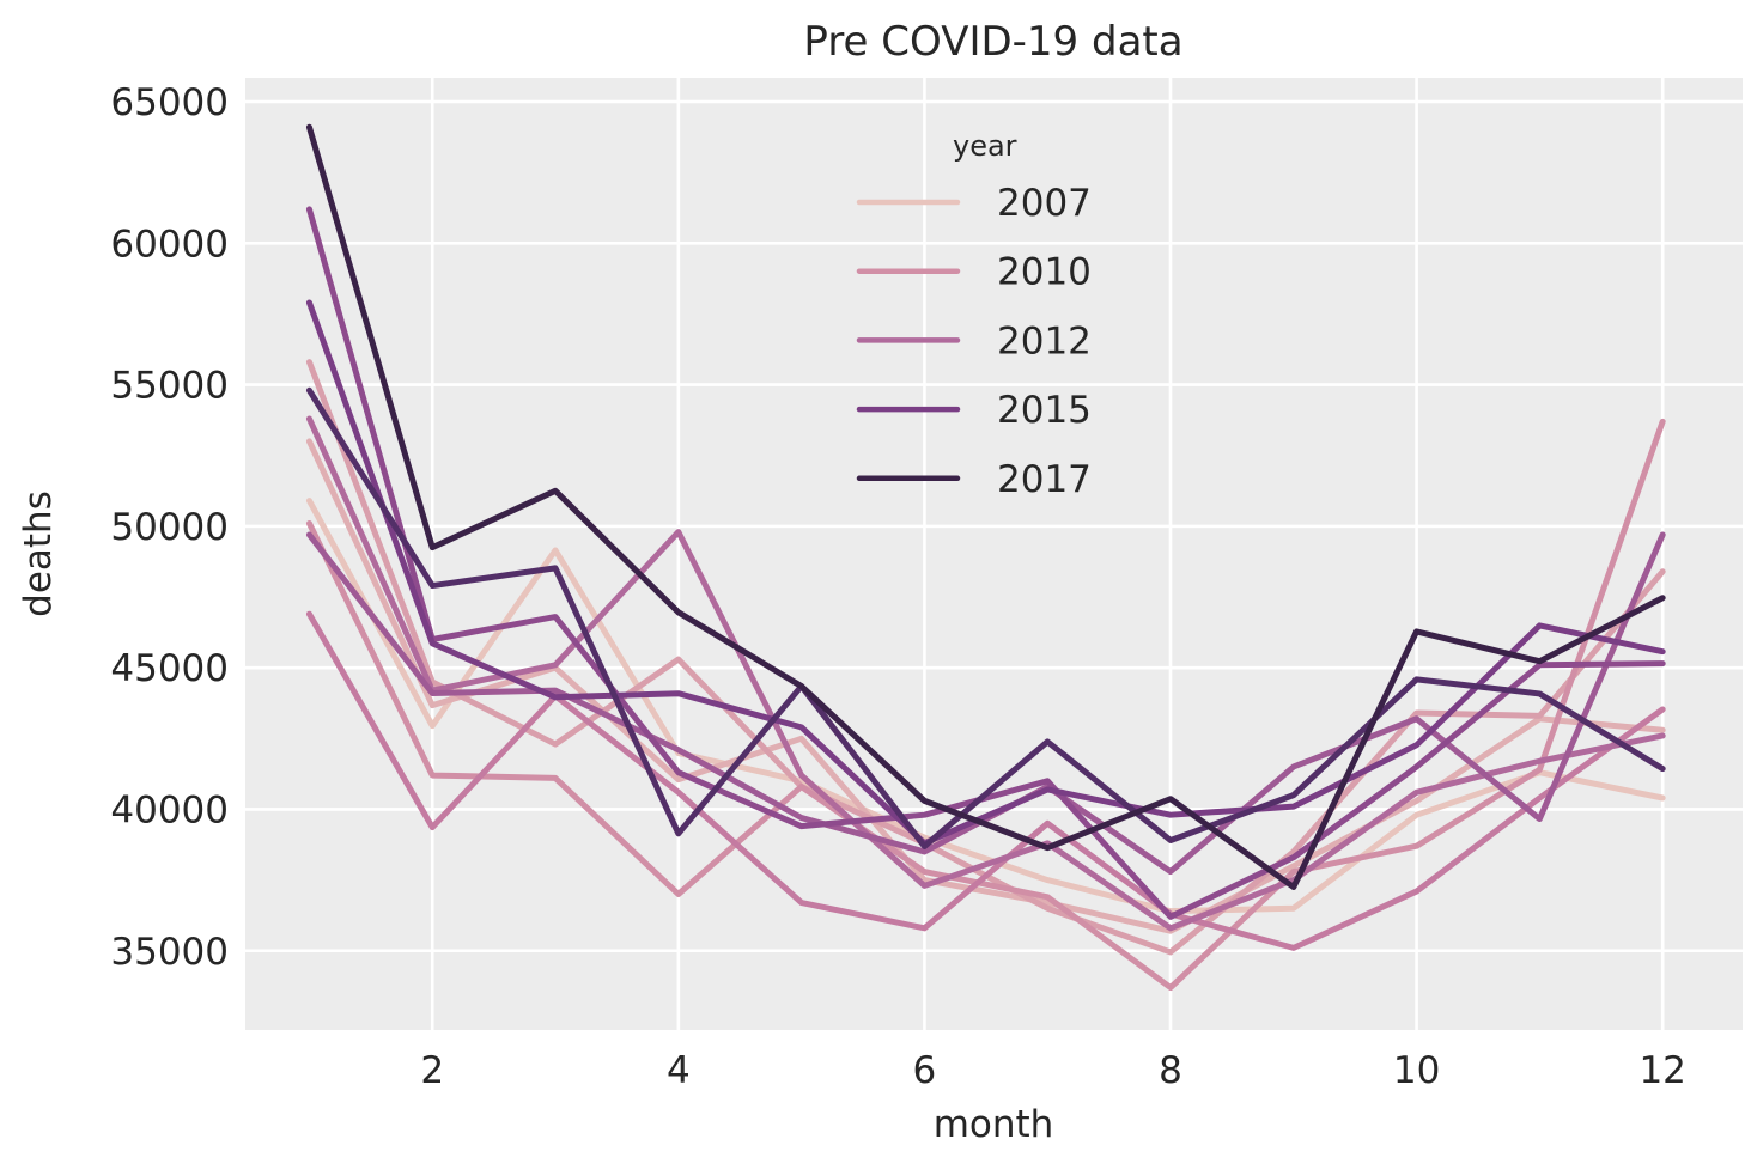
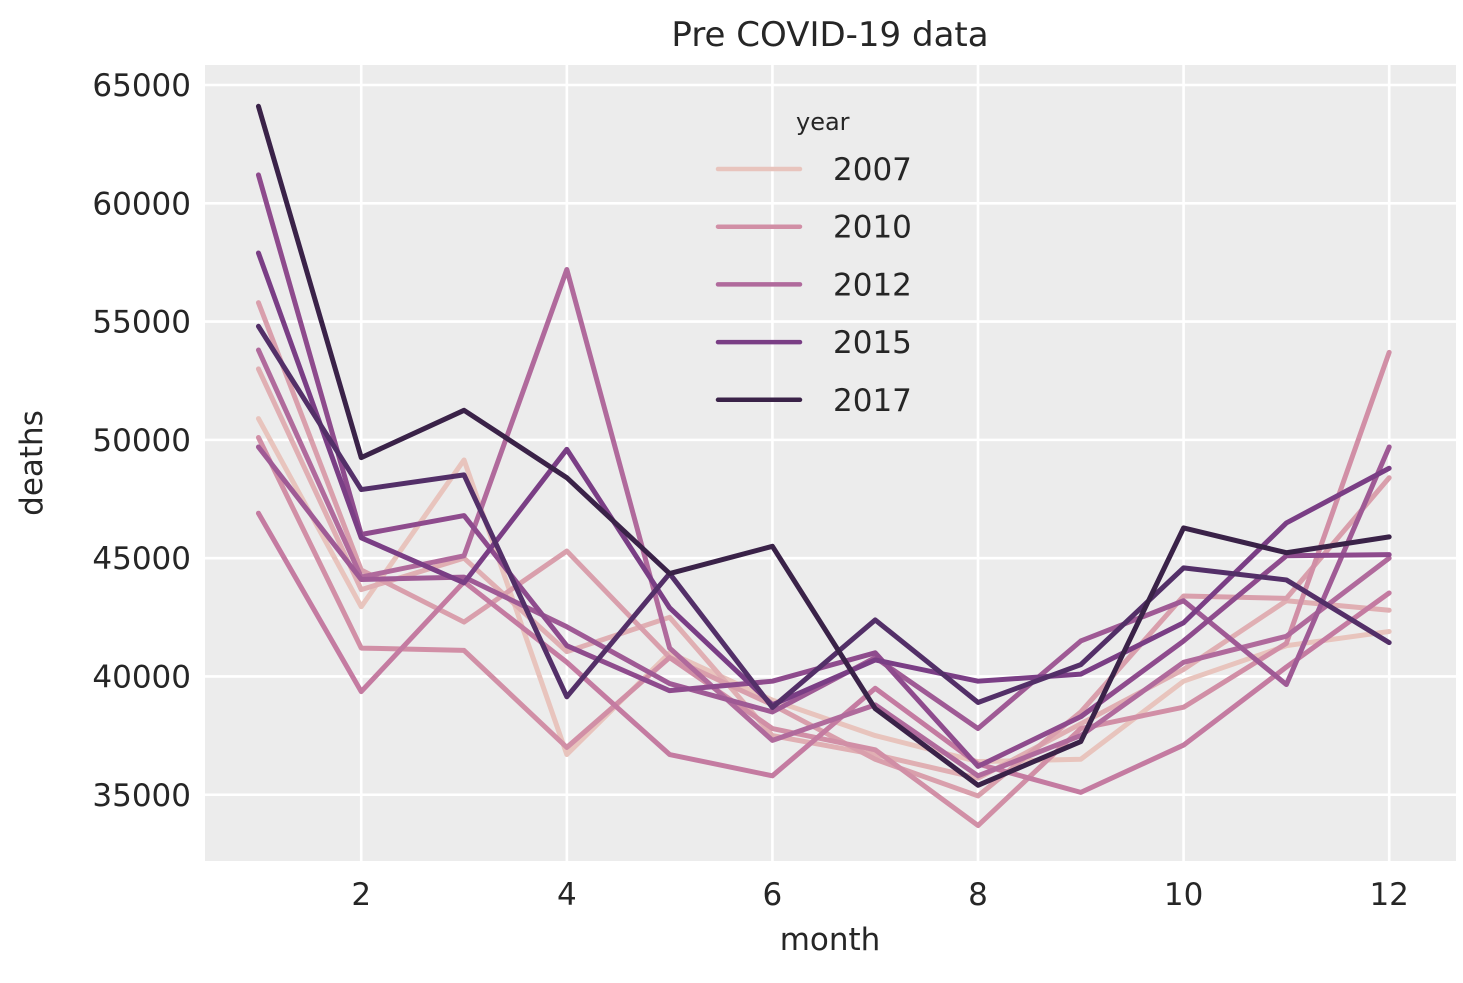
2007/4: 42000 -> 36700
2012/4: 49800 -> 57200
2015/4: 44100 -> 49600
2017/4: 47000 -> 48400
2017/6: 40300 -> 45500
2017/8: 40400 -> 35400
2007/12: 40400 -> 41900
2012/12: 42600 -> 45000
2015/12: 45600 -> 48800
2017/12: 47500 -> 45900
